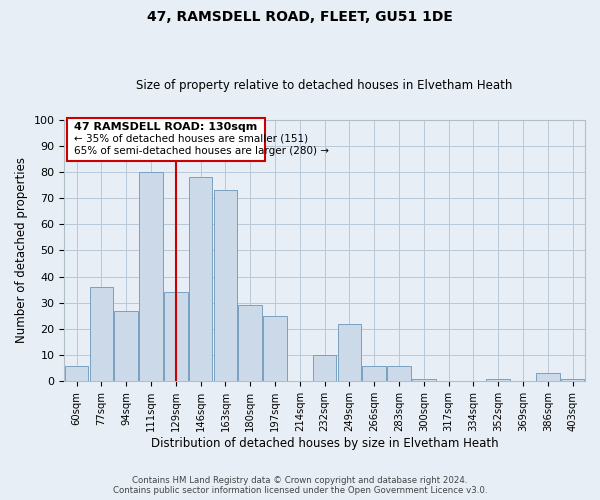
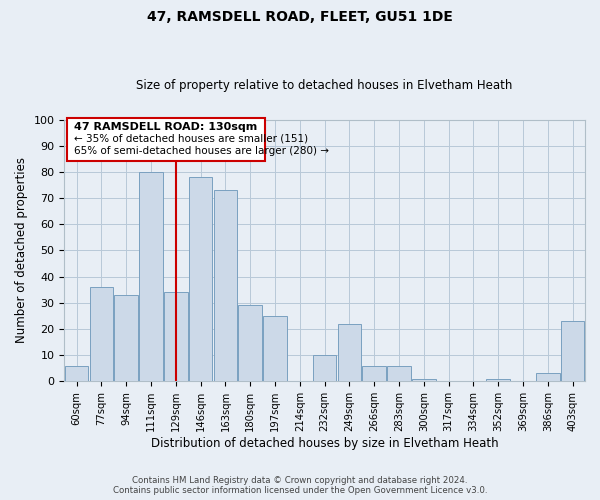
94sqm: 27 -> 33
403sqm: 1 -> 23
